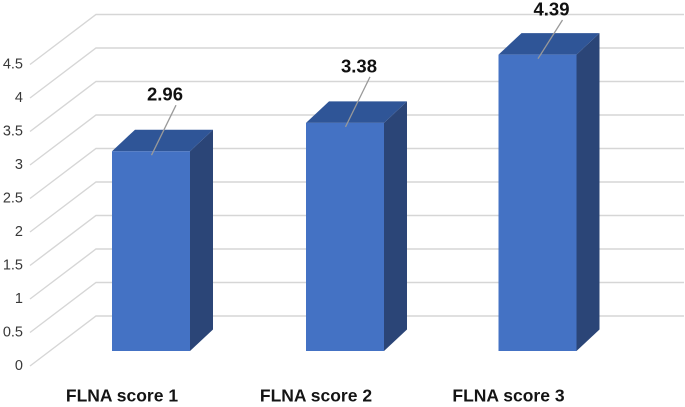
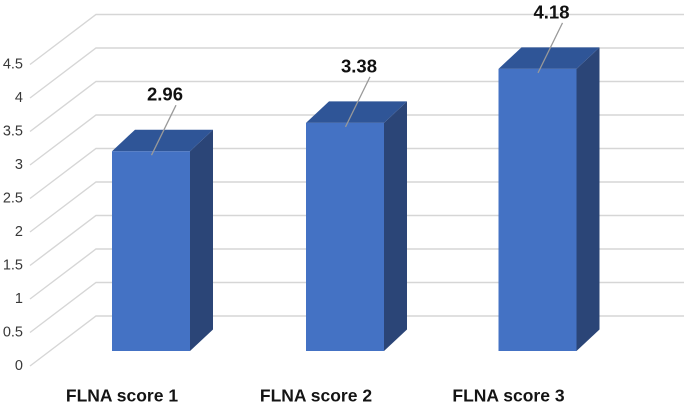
FLNA score 3: 4.39 -> 4.18
